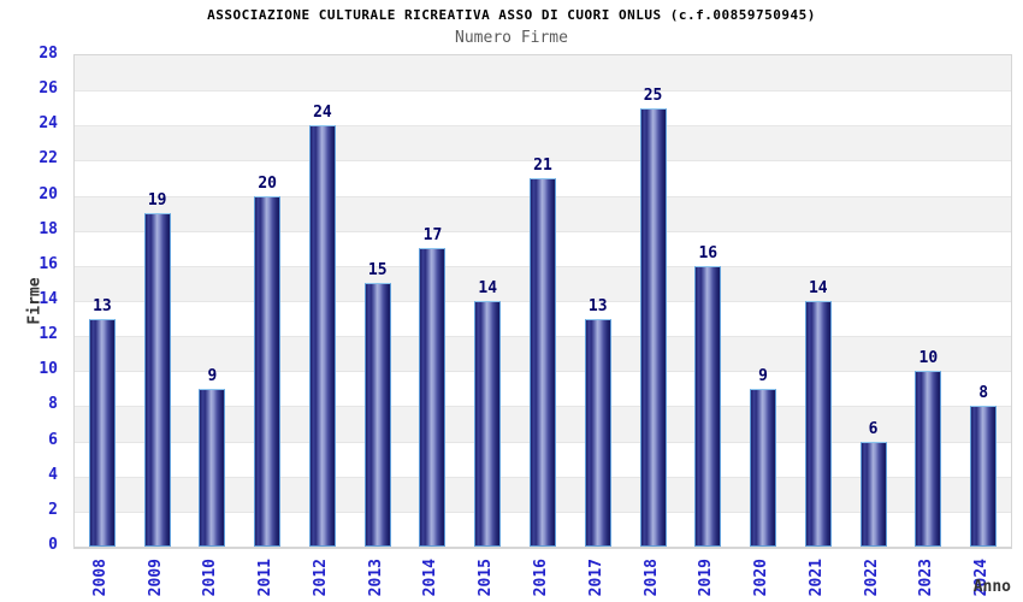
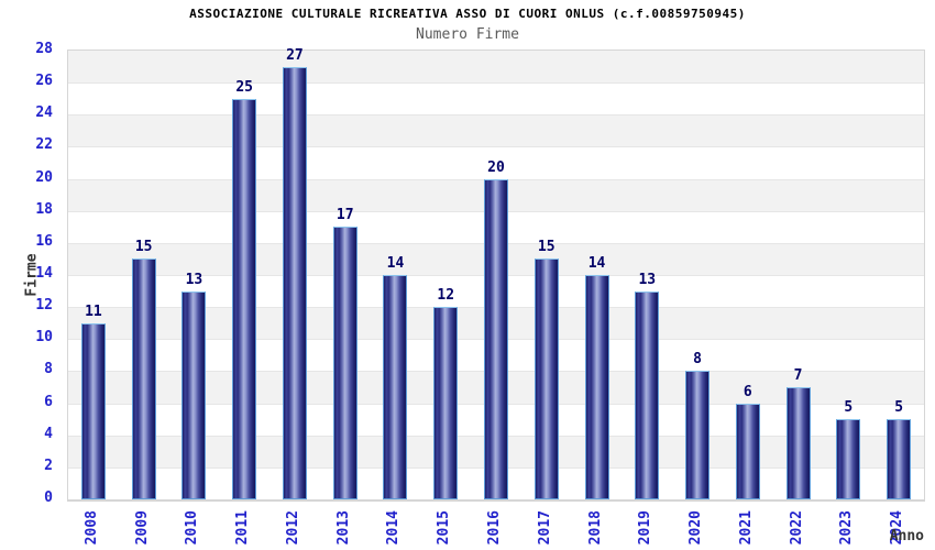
2008: 13 -> 11
2009: 19 -> 15
2010: 9 -> 13
2011: 20 -> 25
2012: 24 -> 27
2013: 15 -> 17
2014: 17 -> 14
2015: 14 -> 12
2016: 21 -> 20
2017: 13 -> 15
2018: 25 -> 14
2019: 16 -> 13
2020: 9 -> 8
2021: 14 -> 6
2022: 6 -> 7
2023: 10 -> 5
2024: 8 -> 5
